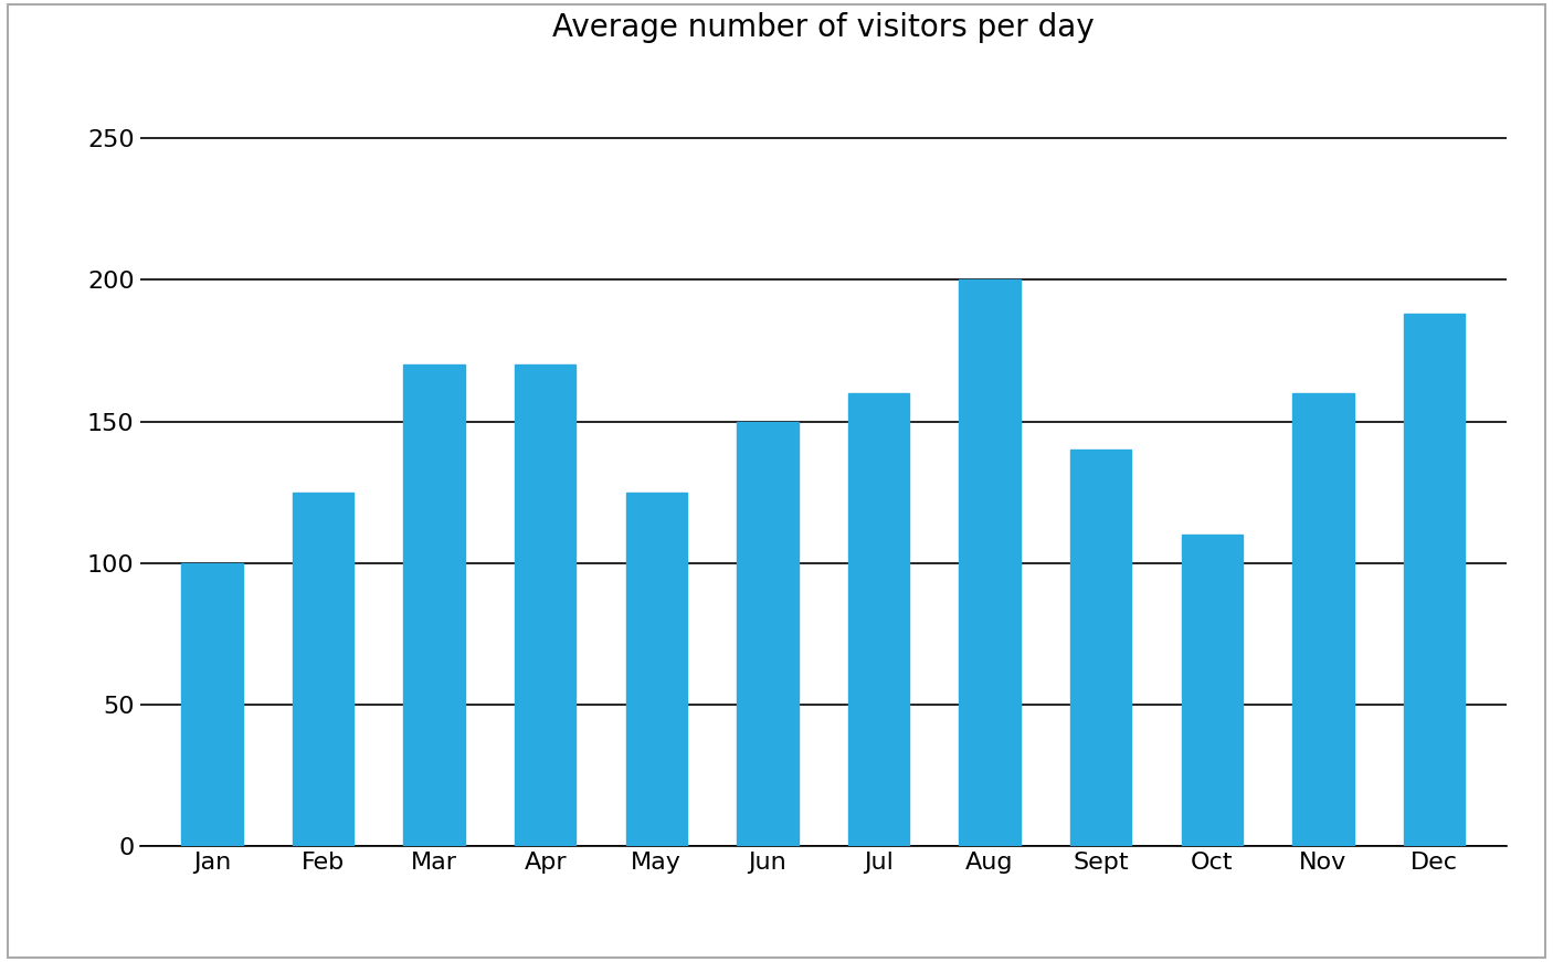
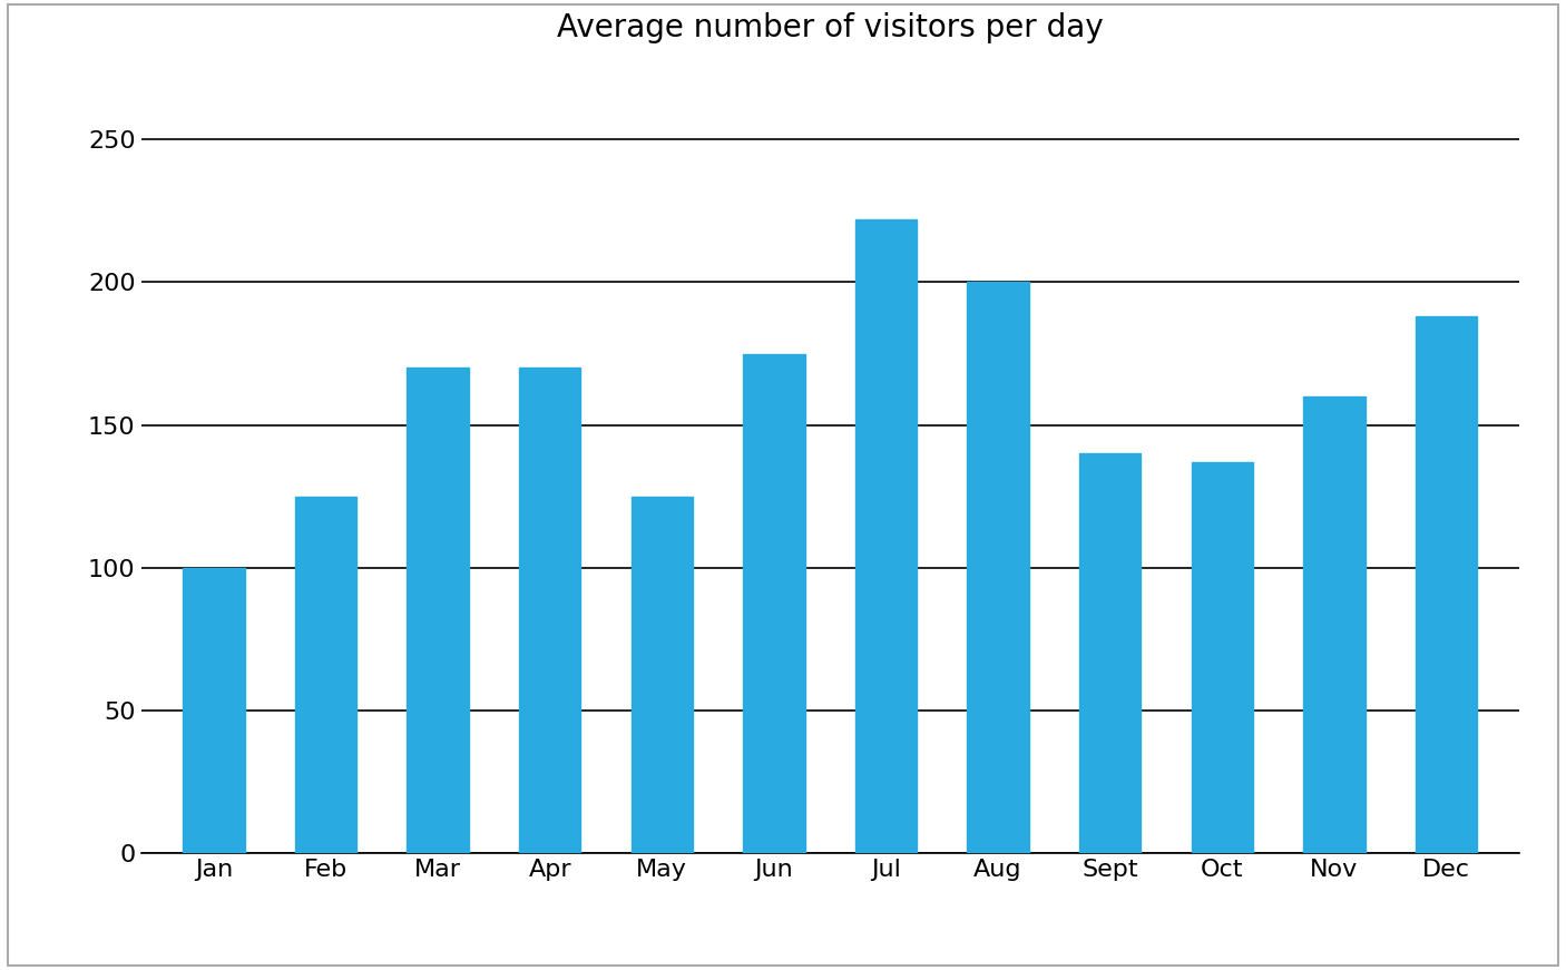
Jun: 150 -> 175
Jul: 160 -> 222
Oct: 110 -> 137
